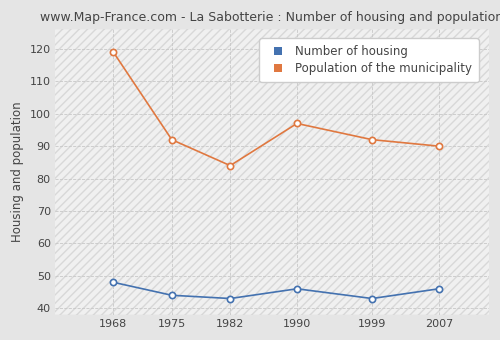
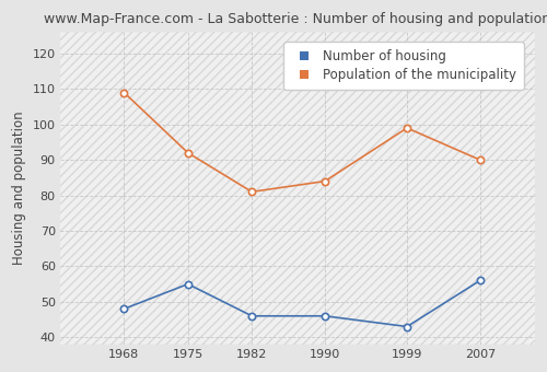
Population of the municipality/1968: 119 -> 109
Number of housing/1975: 44 -> 55
Number of housing/1982: 43 -> 46
Population of the municipality/1982: 84 -> 81
Population of the municipality/1990: 97 -> 84
Population of the municipality/1999: 92 -> 99
Number of housing/2007: 46 -> 56
